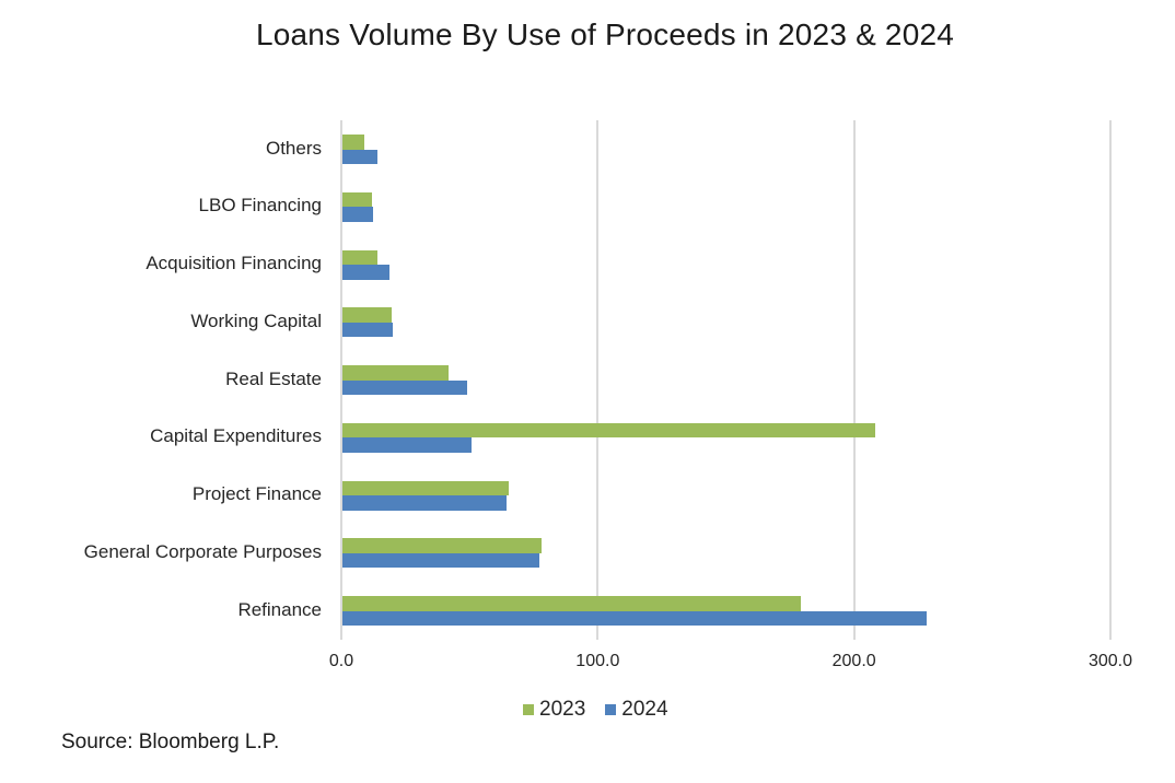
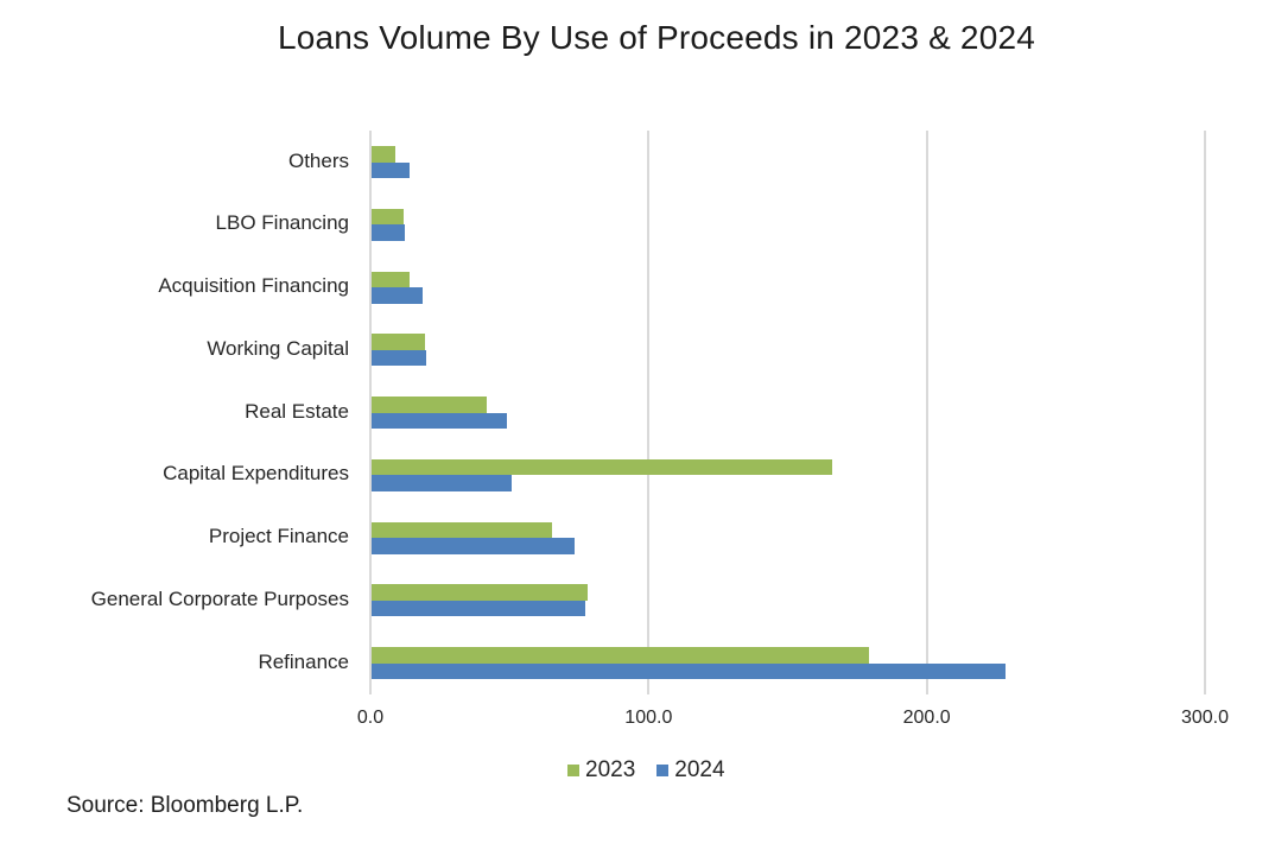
2023/Capital Expenditures: 208 -> 166
2024/Project Finance: 64 -> 73
